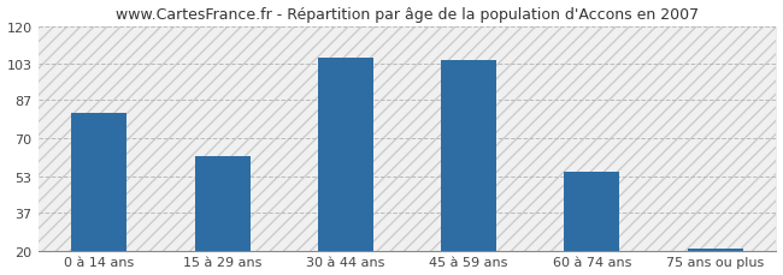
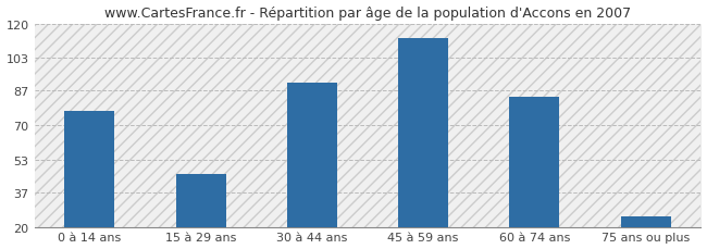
0 à 14 ans: 81 -> 77
15 à 29 ans: 62 -> 46
30 à 44 ans: 106 -> 91
45 à 59 ans: 105 -> 113
60 à 74 ans: 55 -> 84
75 ans ou plus: 21 -> 25
